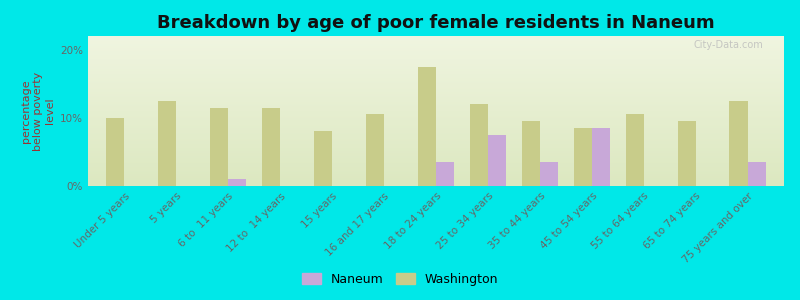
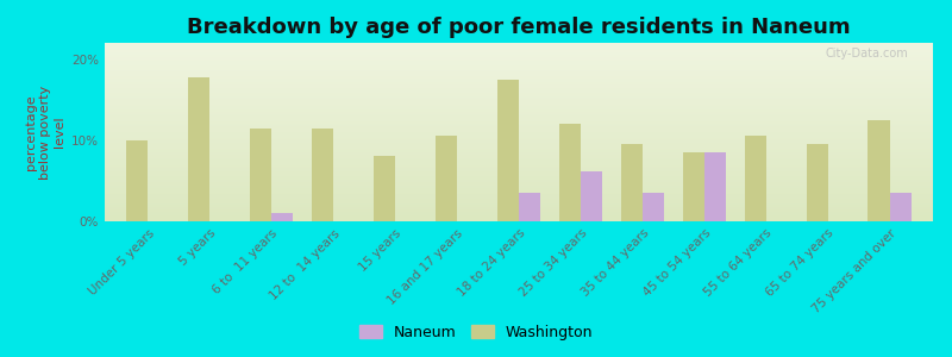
Washington/5 years: 12.5% -> 17.8%
Naneum/25 to 34 years: 7.5% -> 6.2%
